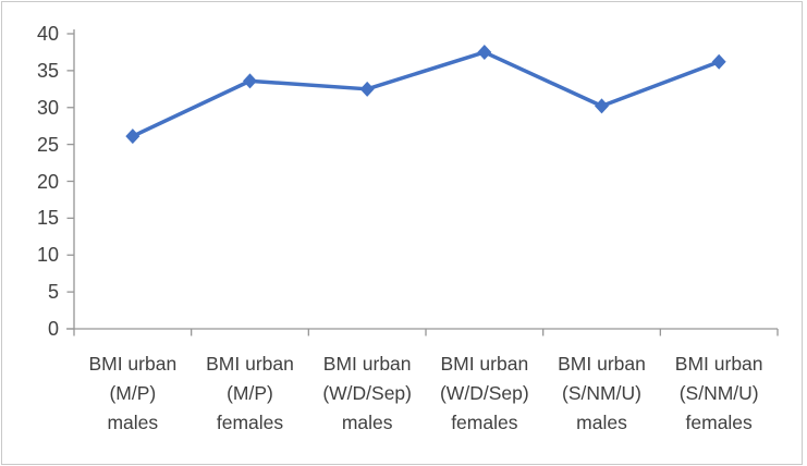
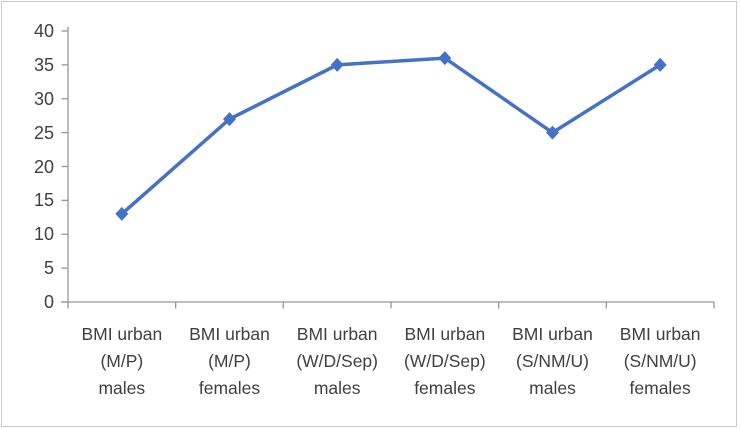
BMI urban (M/P) males: 26 -> 13
BMI urban (M/P) females: 34 -> 27
BMI urban (W/D/Sep) males: 32 -> 35
BMI urban (W/D/Sep) females: 38 -> 36
BMI urban (S/NM/U) males: 30 -> 25
BMI urban (S/NM/U) females: 36 -> 35
